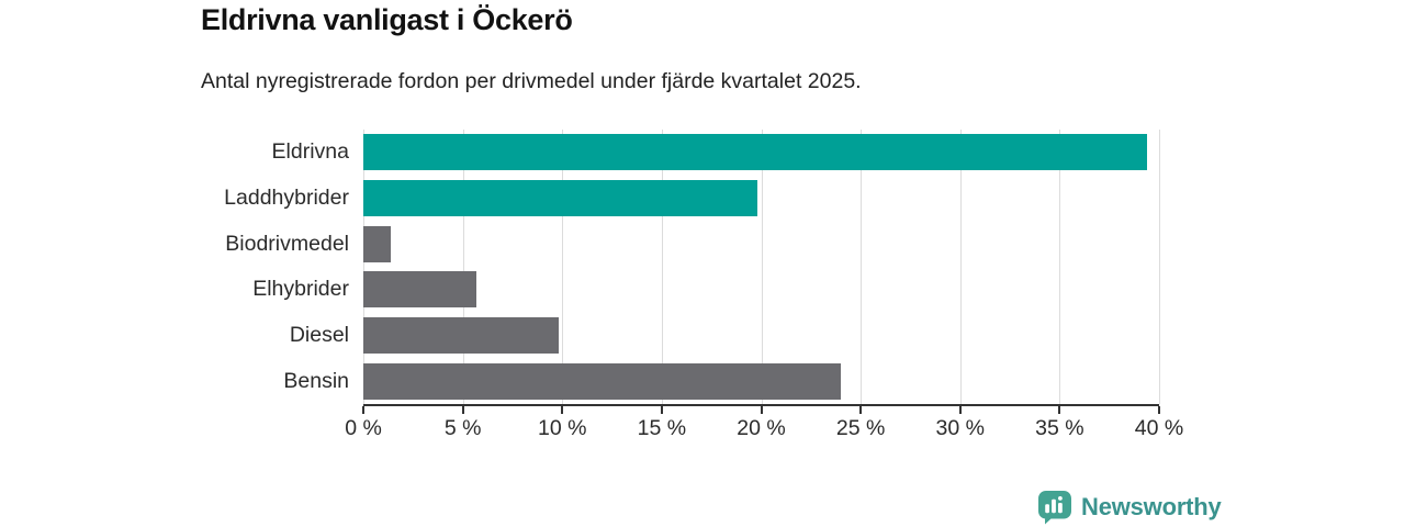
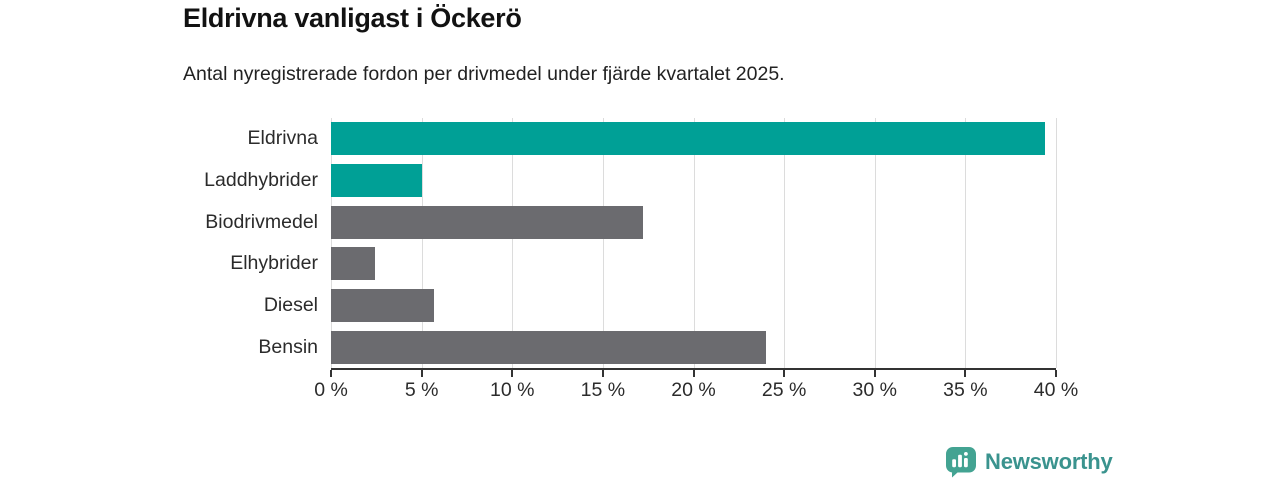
Laddhybrider: 19.8% -> 5.0%
Biodrivmedel: 1.4% -> 17.2%
Elhybrider: 5.7% -> 2.4%
Diesel: 9.8% -> 5.7%
